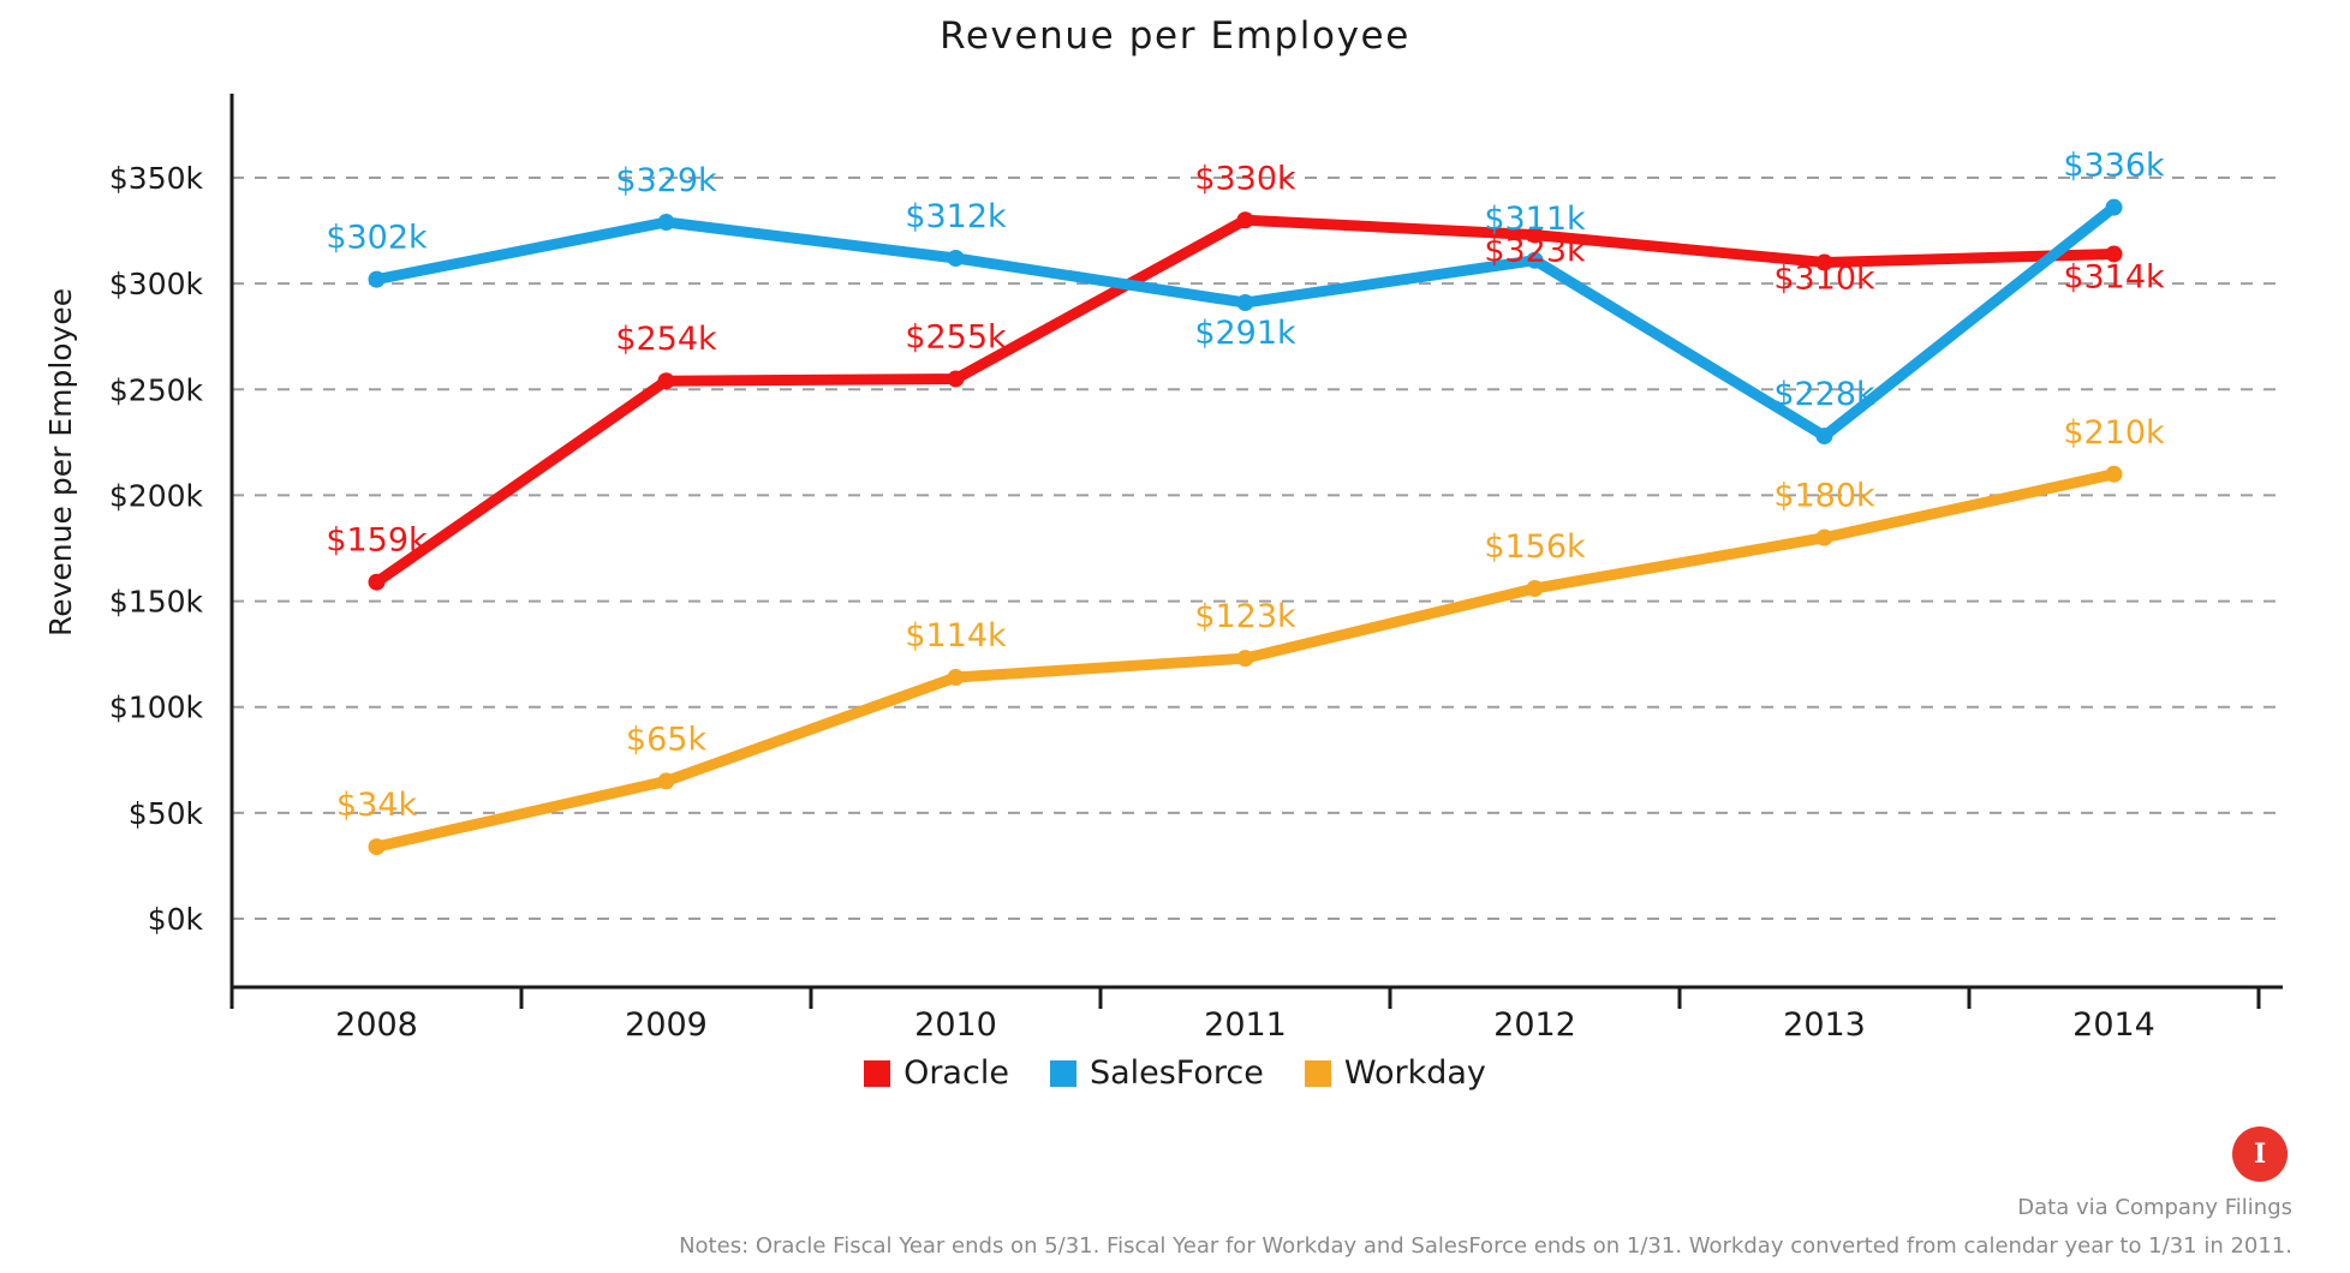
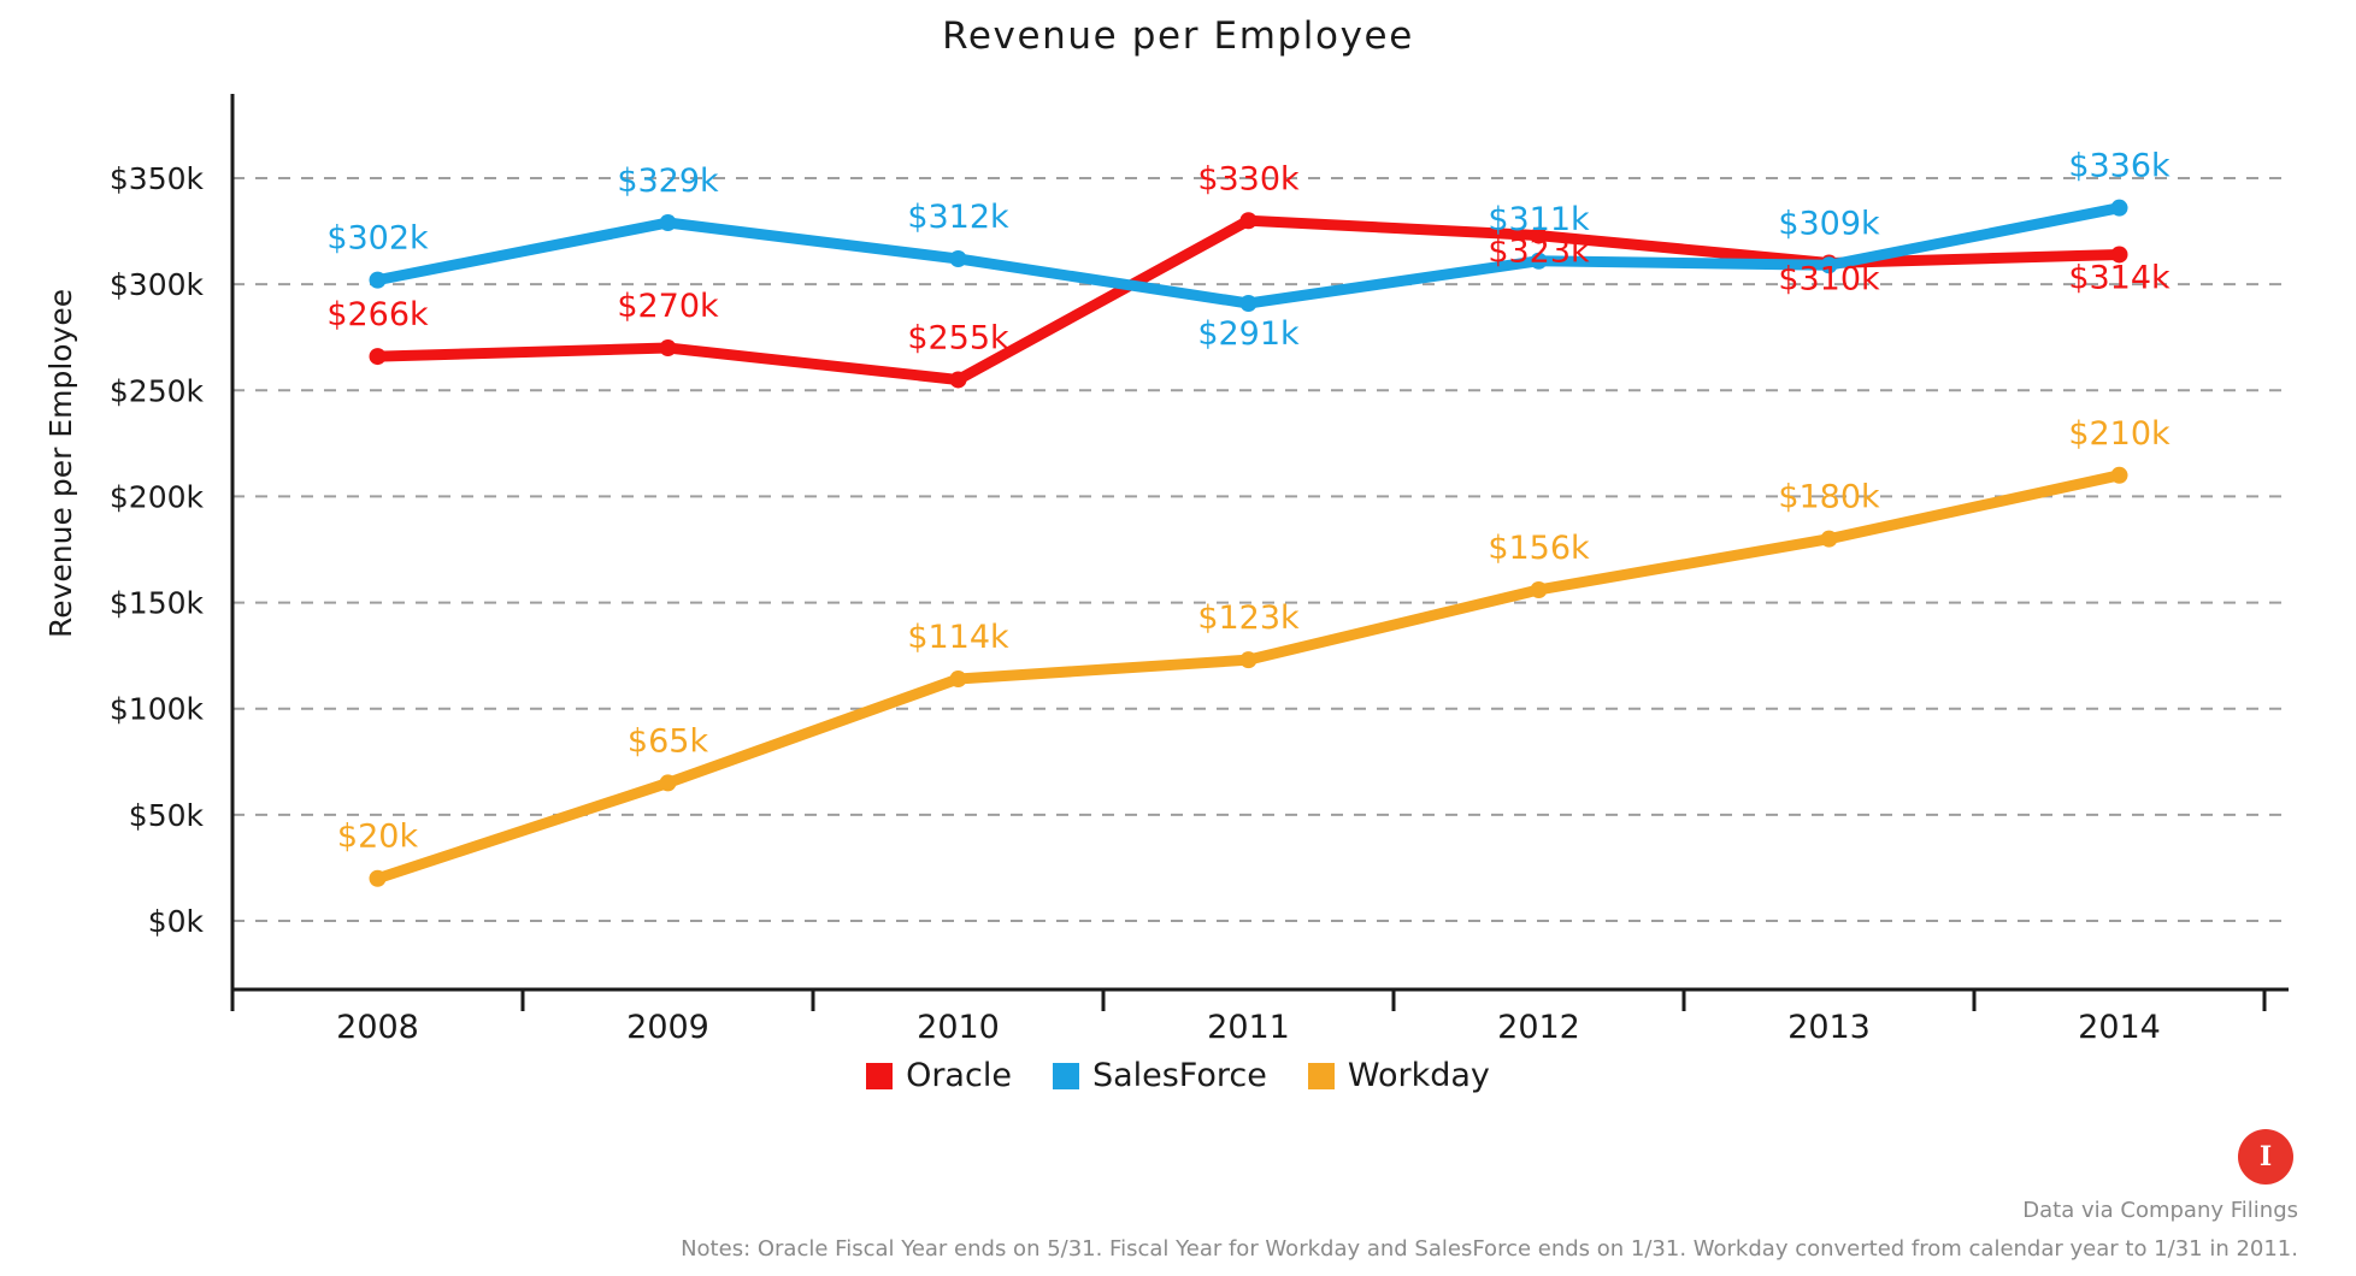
Oracle/2008: $159k -> $266k
Workday/2008: $34k -> $20k
Oracle/2009: $254k -> $270k
SalesForce/2013: $228k -> $309k
